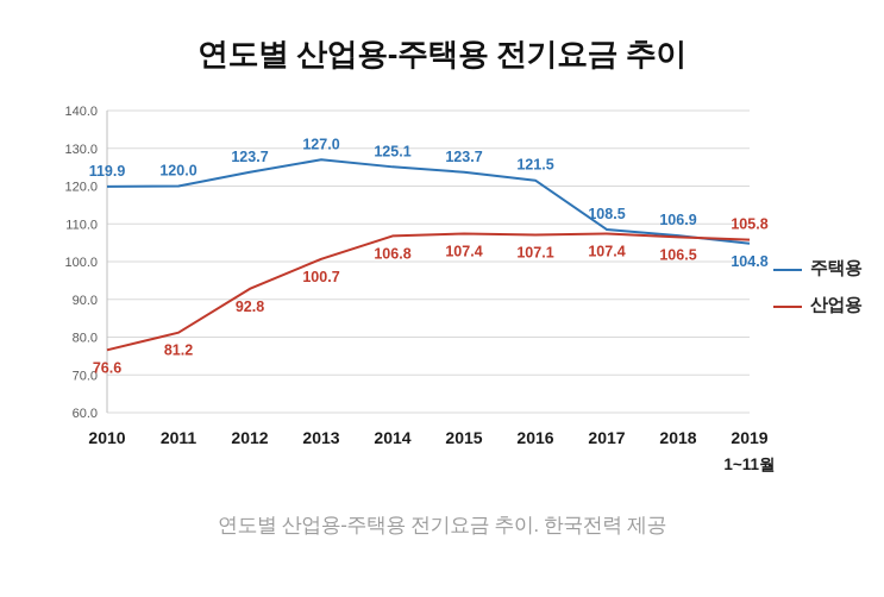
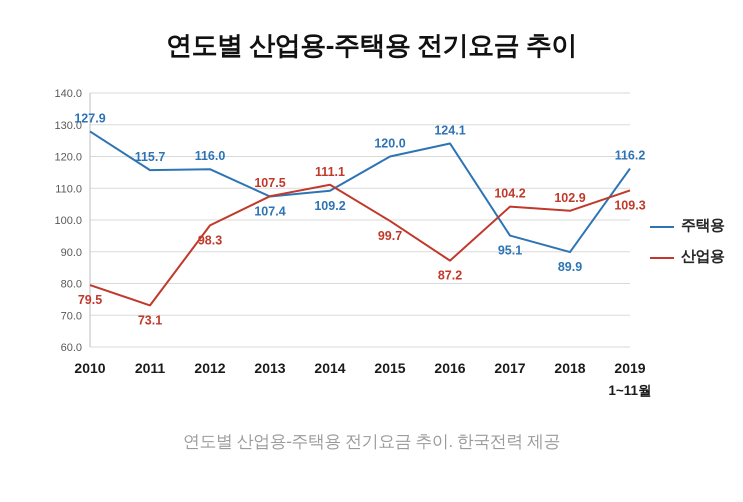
주택용/2010: 119.9 -> 127.9
산업용/2010: 76.6 -> 79.5
주택용/2011: 120.0 -> 115.7
산업용/2011: 81.2 -> 73.1
주택용/2012: 123.7 -> 116.0
산업용/2012: 92.8 -> 98.3
주택용/2013: 127.0 -> 107.4
산업용/2013: 100.7 -> 107.5
주택용/2014: 125.1 -> 109.2
산업용/2014: 106.8 -> 111.1
주택용/2015: 123.7 -> 120.0
산업용/2015: 107.4 -> 99.7
주택용/2016: 121.5 -> 124.1
산업용/2016: 107.1 -> 87.2
주택용/2017: 108.5 -> 95.1
산업용/2017: 107.4 -> 104.2
주택용/2018: 106.9 -> 89.9
산업용/2018: 106.5 -> 102.9
주택용/2019: 104.8 -> 116.2
산업용/2019: 105.8 -> 109.3
